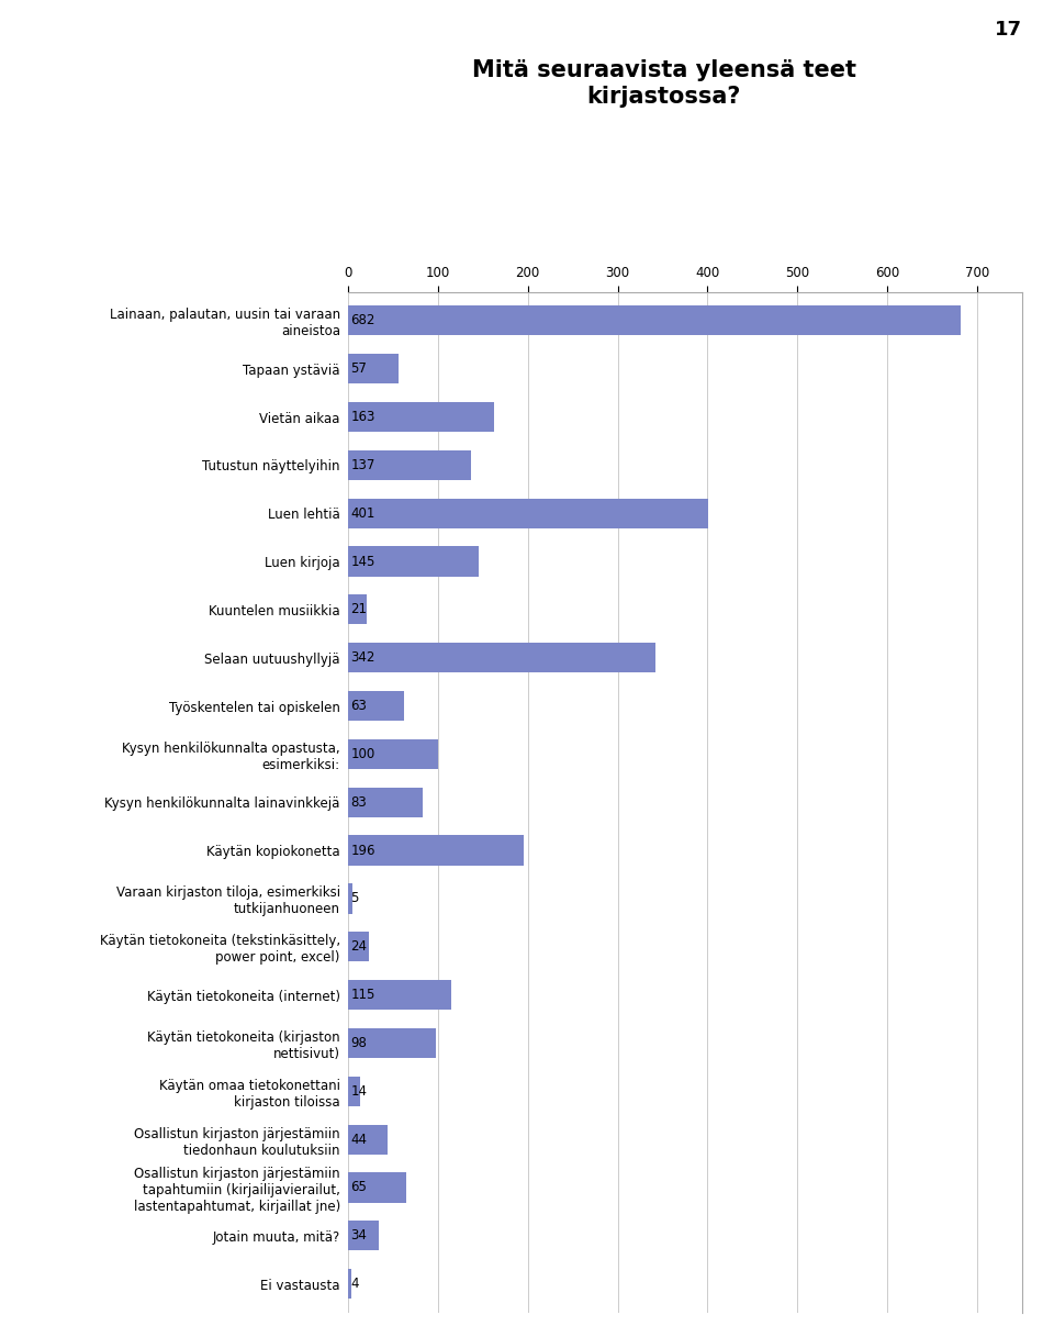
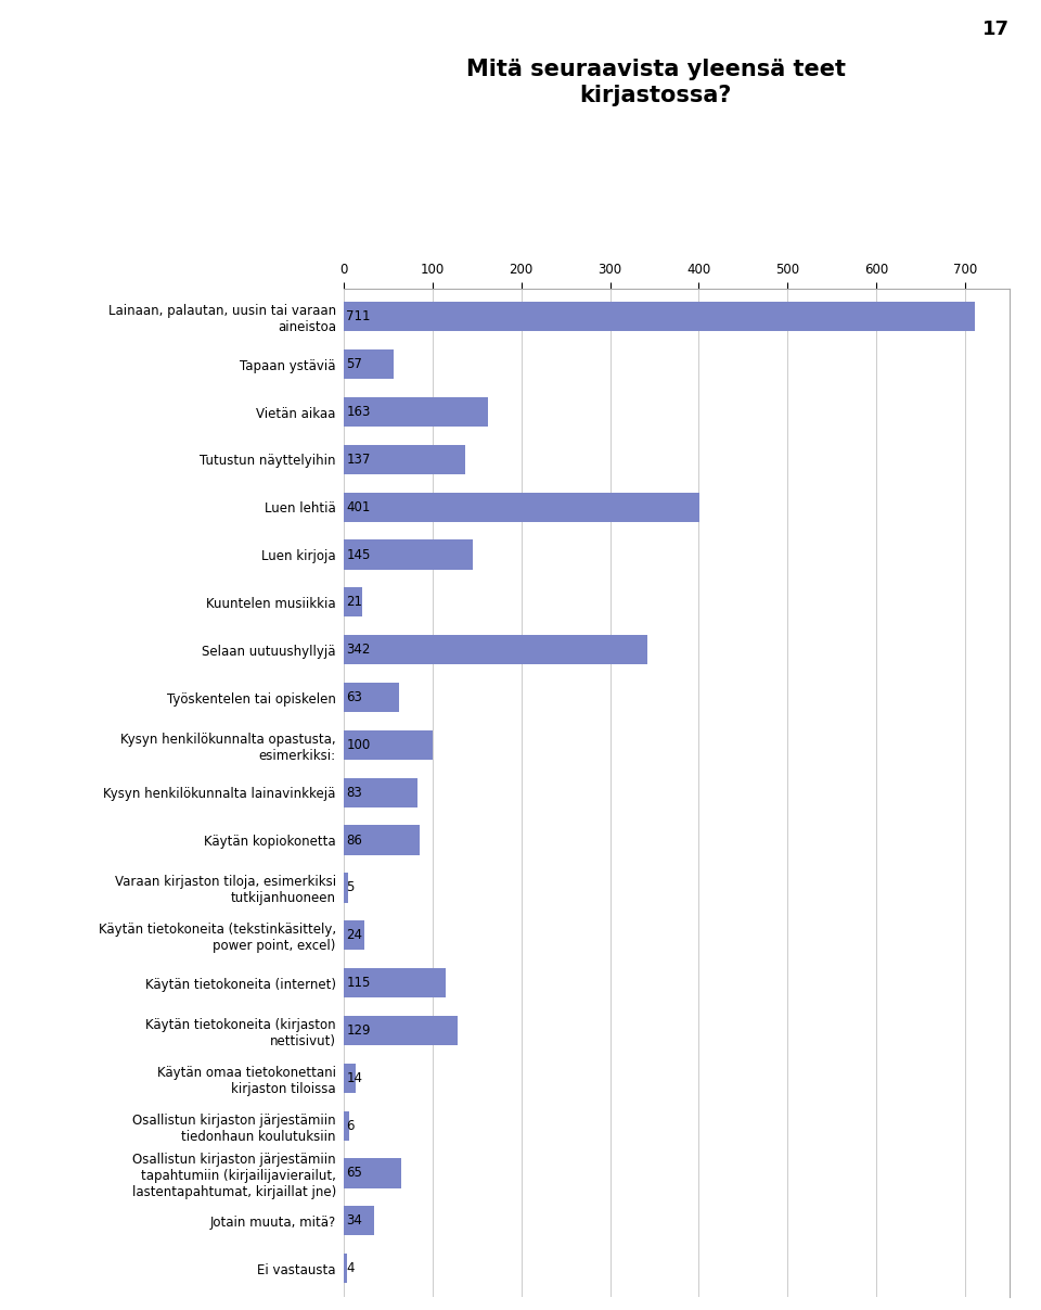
Lainaan, palautan, uusin tai varaan aineistoa: 682 -> 711
Käytän kopiokonetta: 196 -> 86
Käytän tietokoneita (kirjaston nettisivut): 98 -> 129
Osallistun kirjaston järjestämiin tiedonhaun koulutuksiin: 44 -> 6
